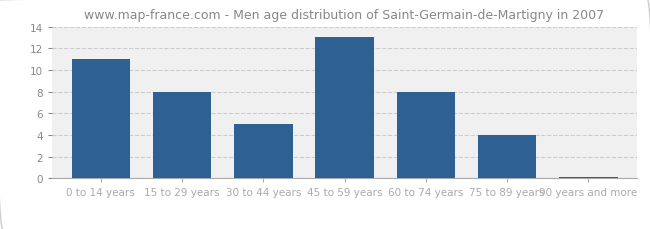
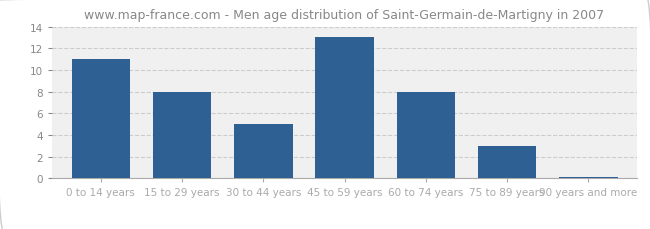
75 to 89 years: 4.0 -> 3.0
